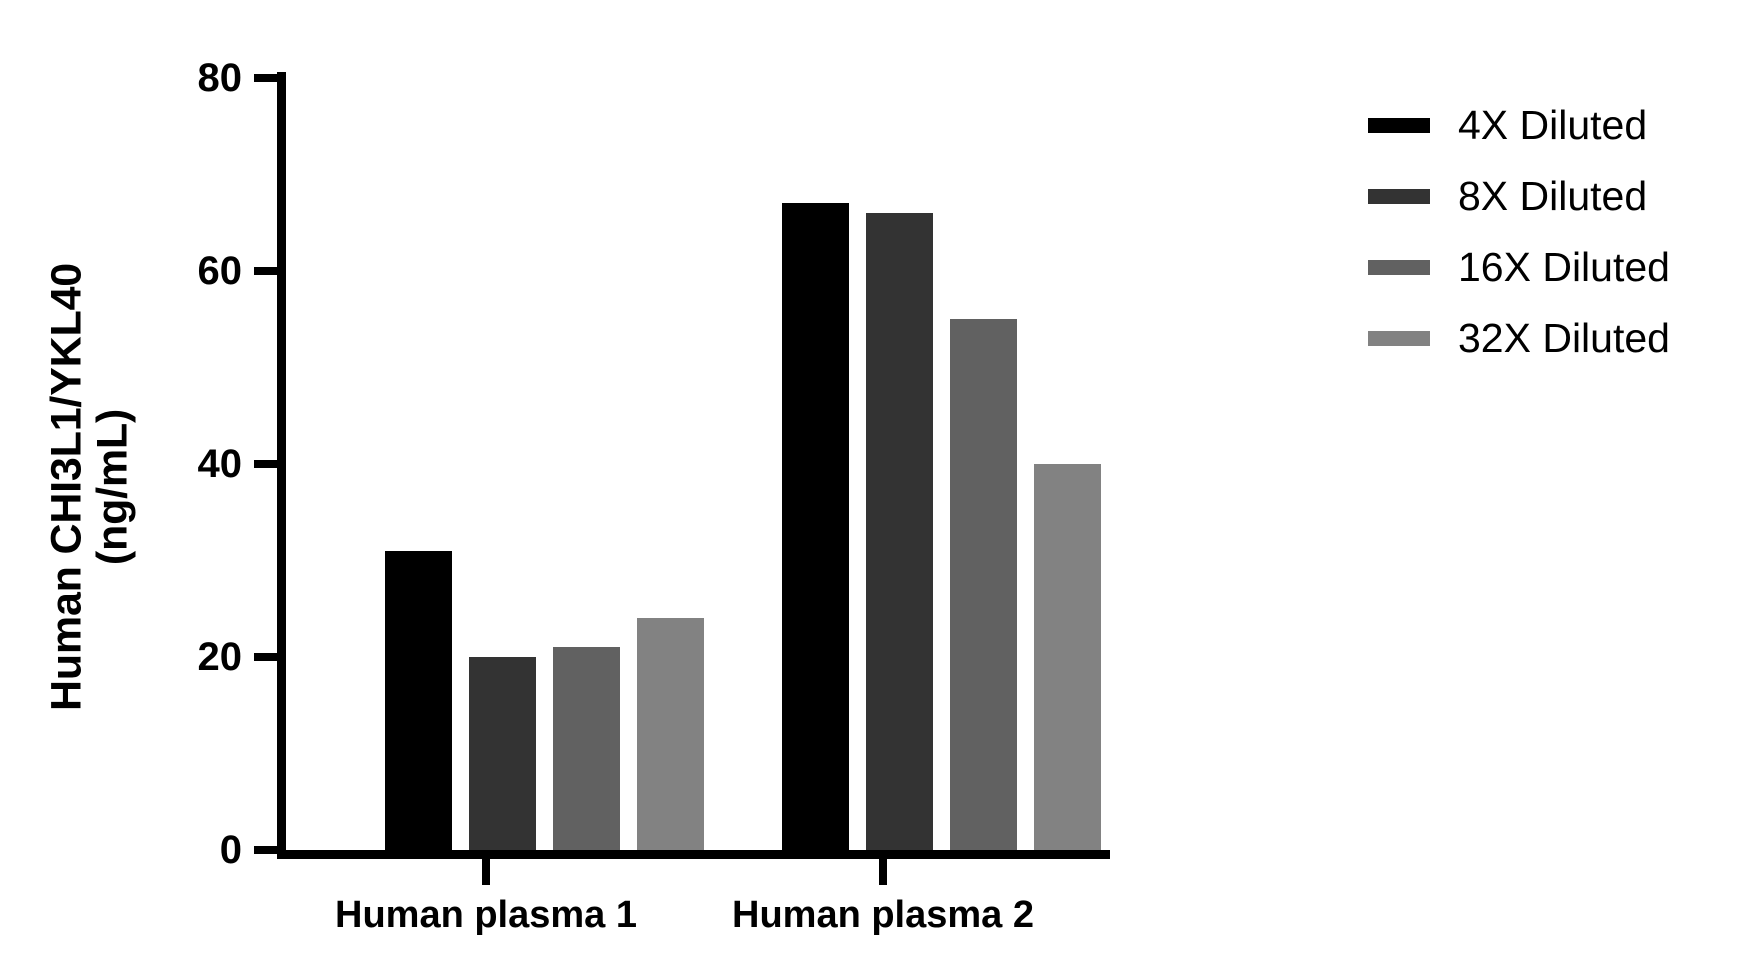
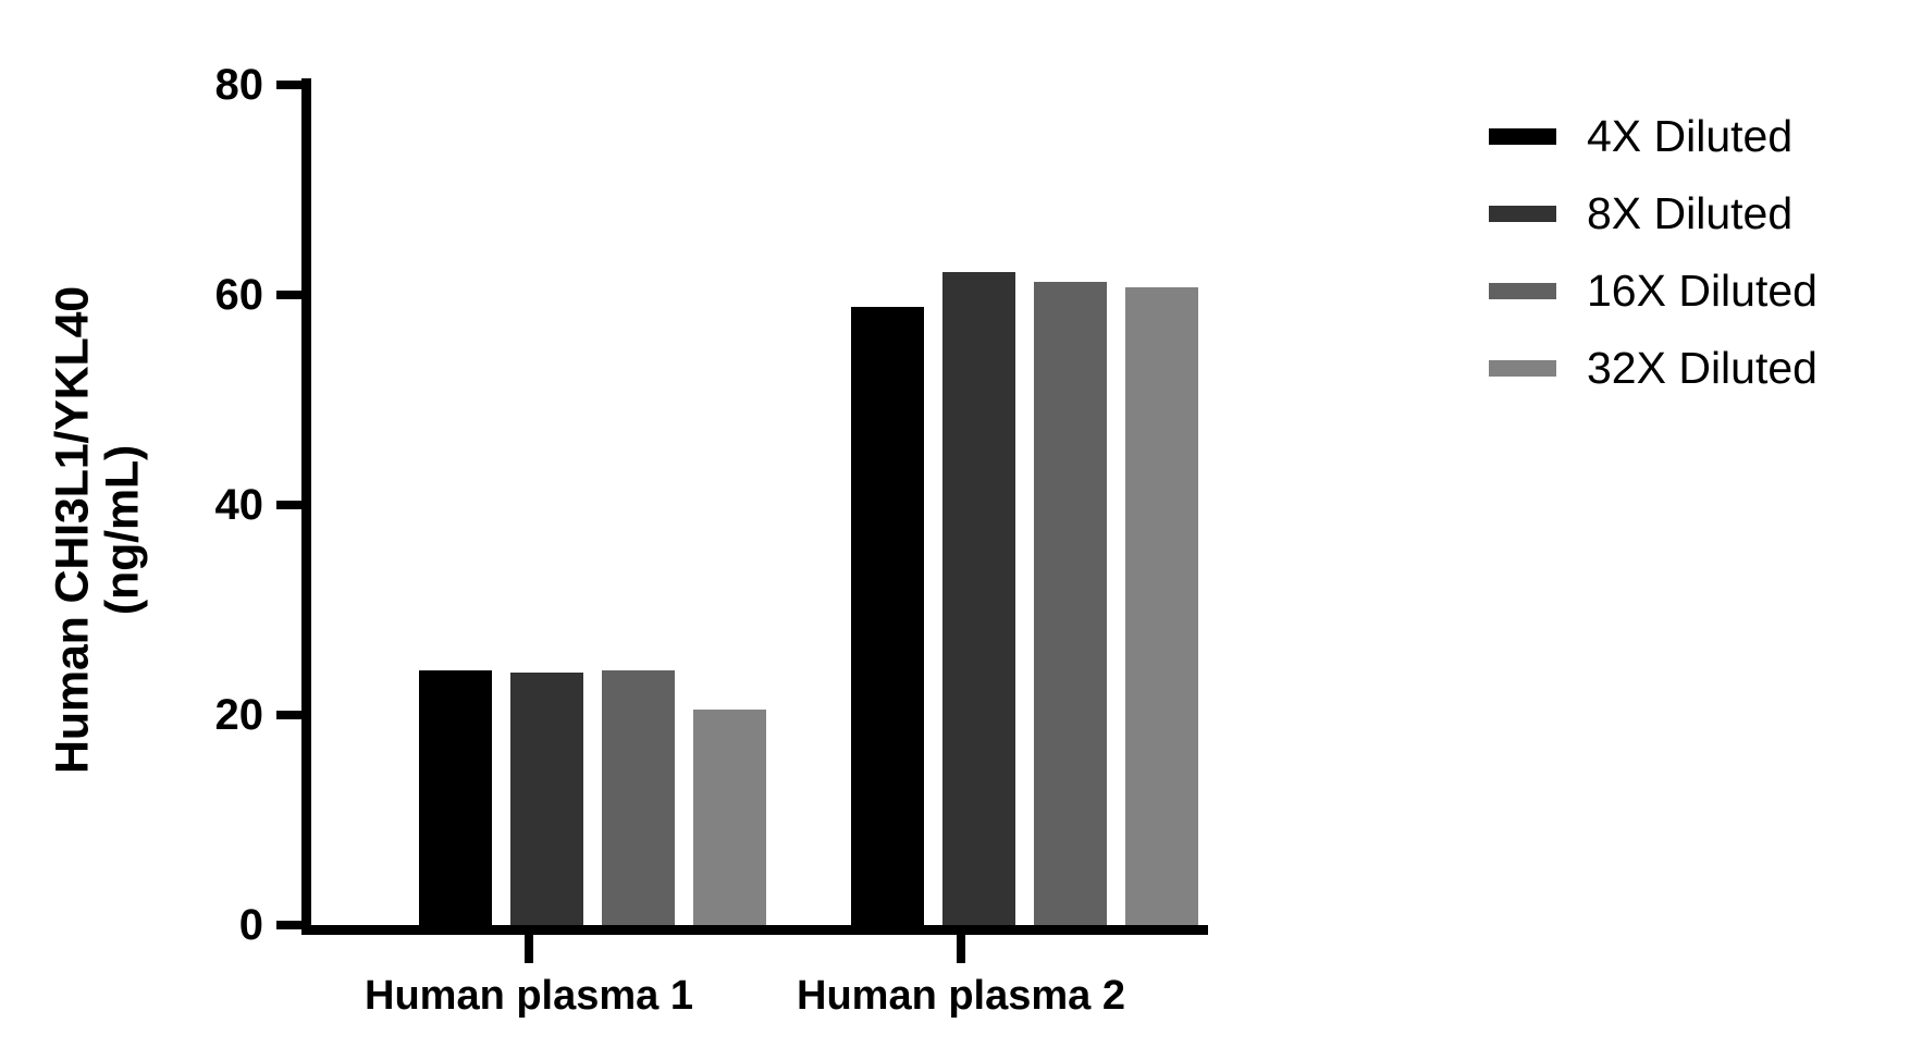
4X Diluted/Human plasma 1: 31 -> 24
8X Diluted/Human plasma 1: 20 -> 24
16X Diluted/Human plasma 1: 21 -> 24
32X Diluted/Human plasma 1: 24 -> 20
4X Diluted/Human plasma 2: 67 -> 59
8X Diluted/Human plasma 2: 66 -> 62
16X Diluted/Human plasma 2: 55 -> 61
32X Diluted/Human plasma 2: 40 -> 61
